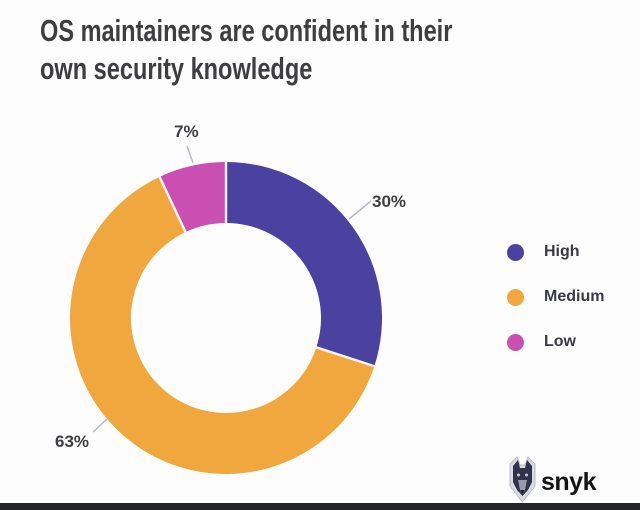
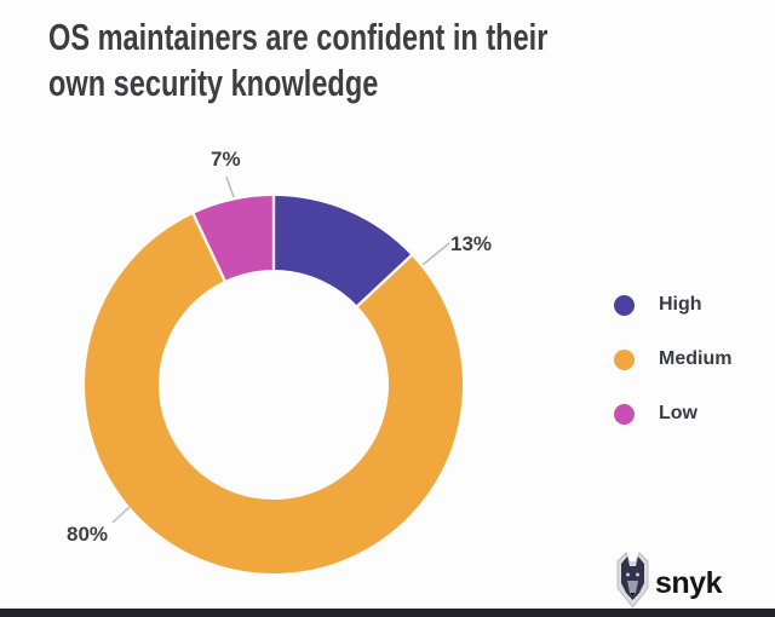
High: 30% -> 13%
Medium: 63% -> 80%
